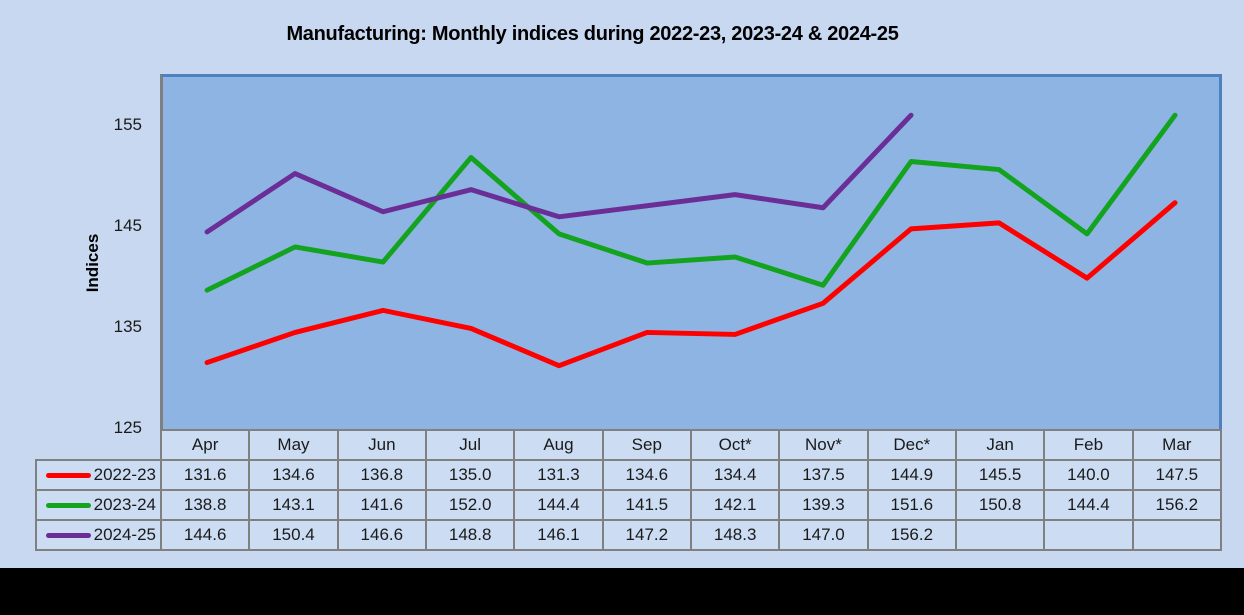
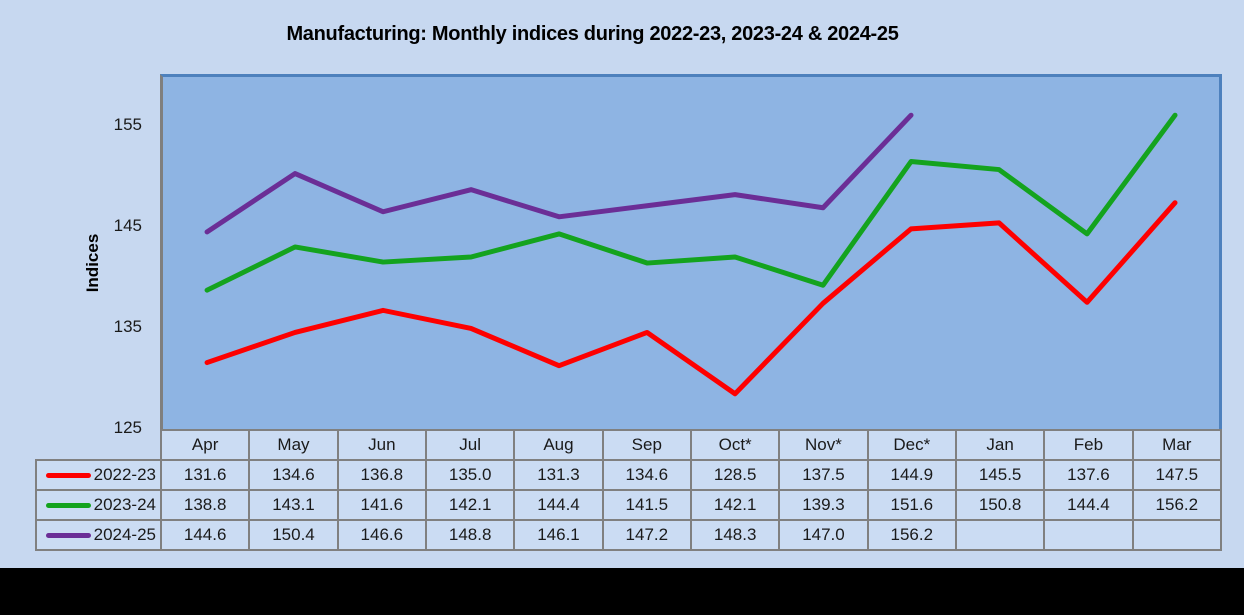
2023-24/Jul: 152.0 -> 142.1
2022-23/Oct*: 134.4 -> 128.5
2022-23/Feb: 140.0 -> 137.6
